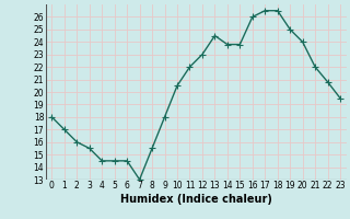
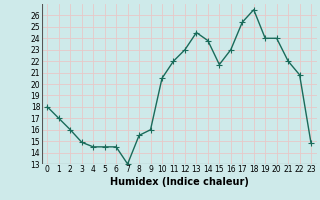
3: 15.5 -> 14.9
9: 18.0 -> 16.0
15: 23.8 -> 21.7
16: 26.0 -> 23.0
17: 26.5 -> 25.4
19: 25.0 -> 24.0
23: 19.5 -> 14.8
